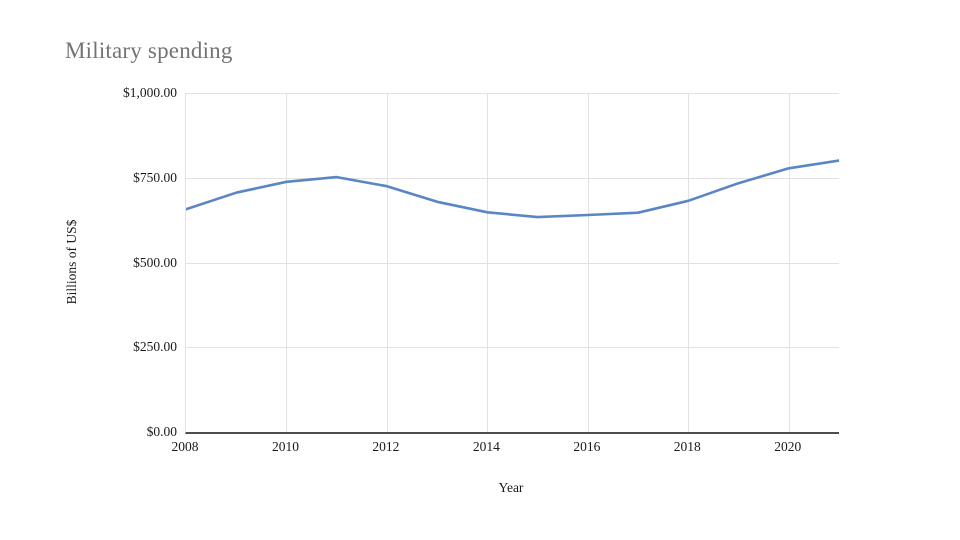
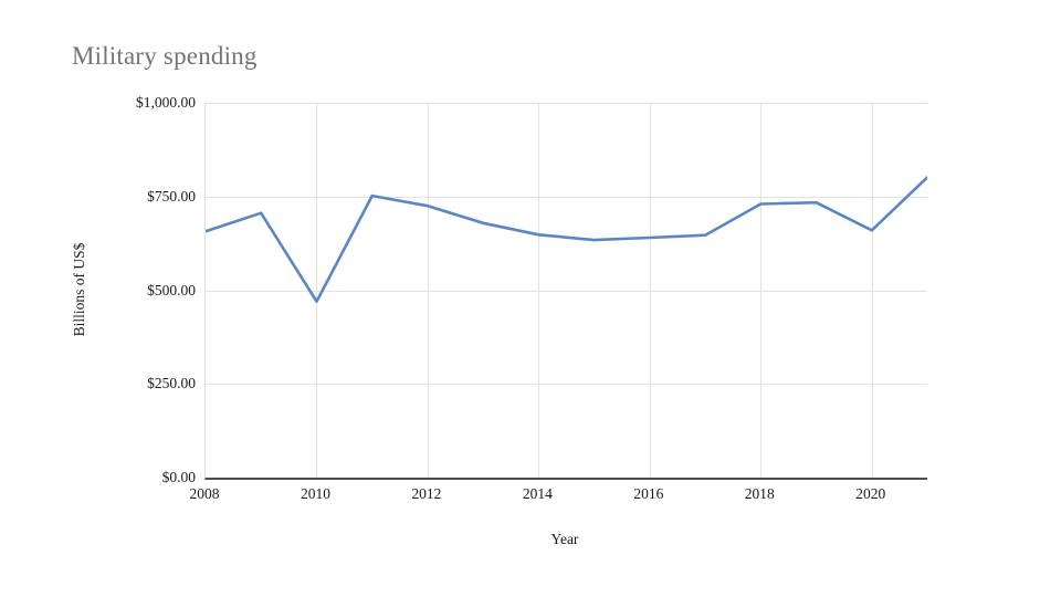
2010: $740 -> $470
2018: $680 -> $730
2020: $780 -> $660
